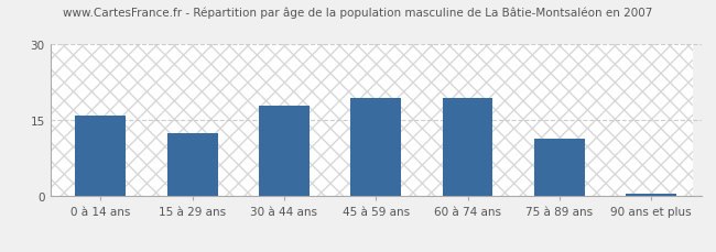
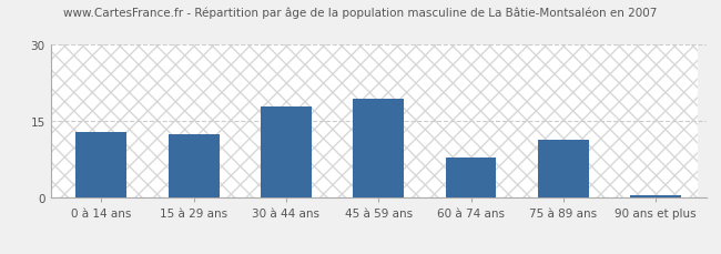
0 à 14 ans: 16.0 -> 13.0
60 à 74 ans: 19.5 -> 8.0
